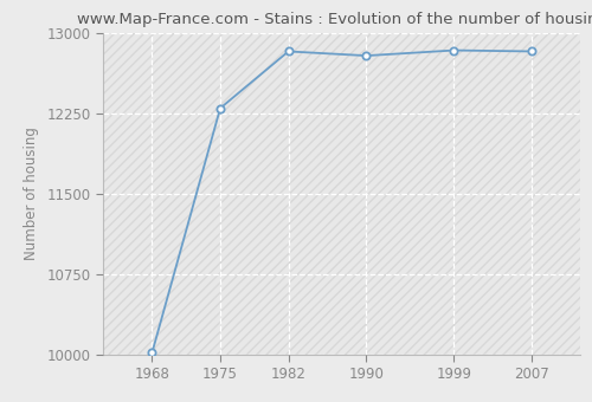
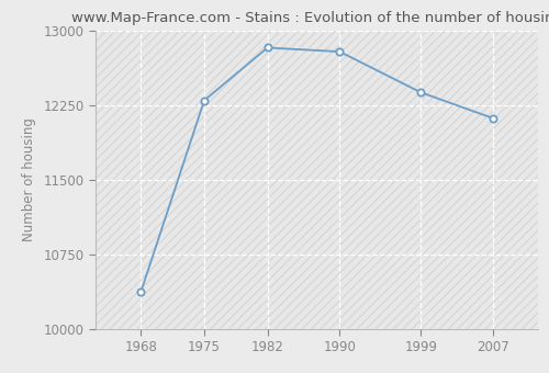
1968: 10020 -> 10380
1999: 12840 -> 12380
2007: 12830 -> 12120
